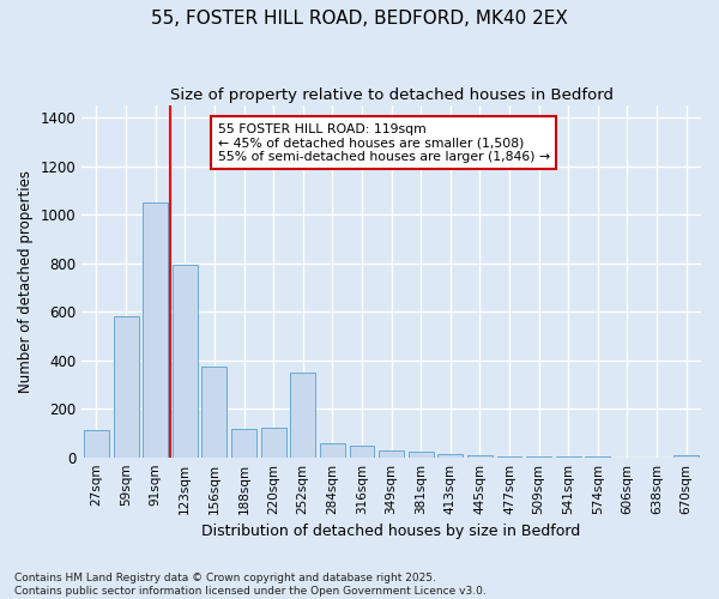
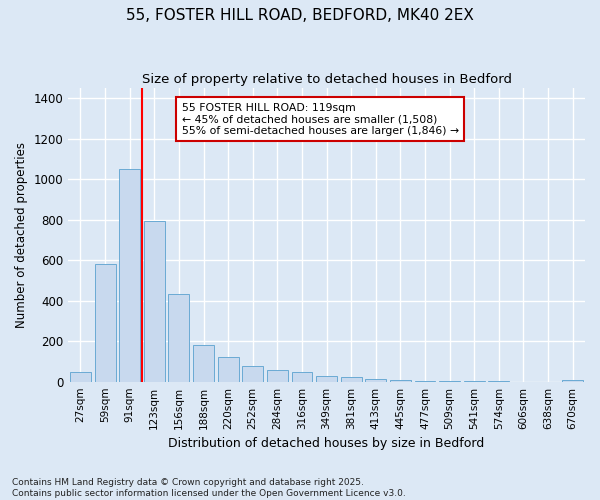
27sqm: 110 -> 50
156sqm: 375 -> 435
188sqm: 115 -> 180
252sqm: 350 -> 75
